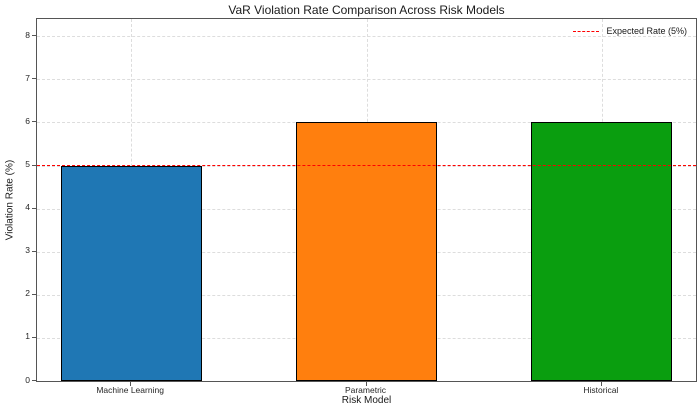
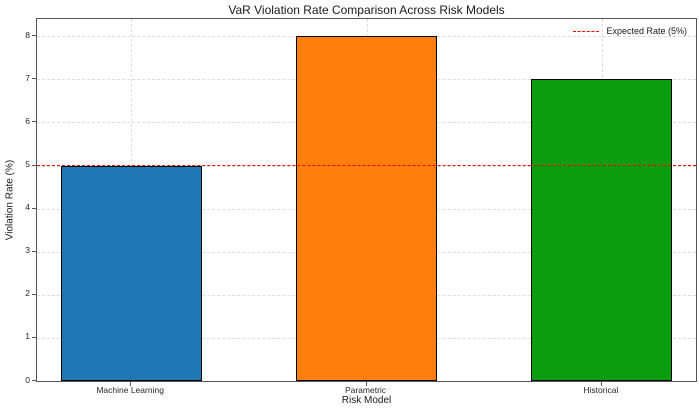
Parametric: 6 -> 8
Historical: 6 -> 7
